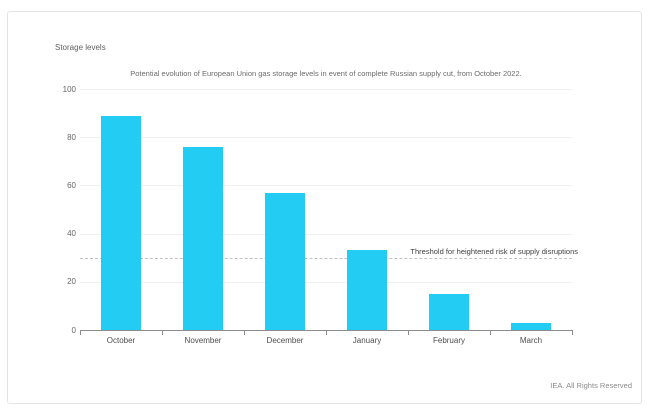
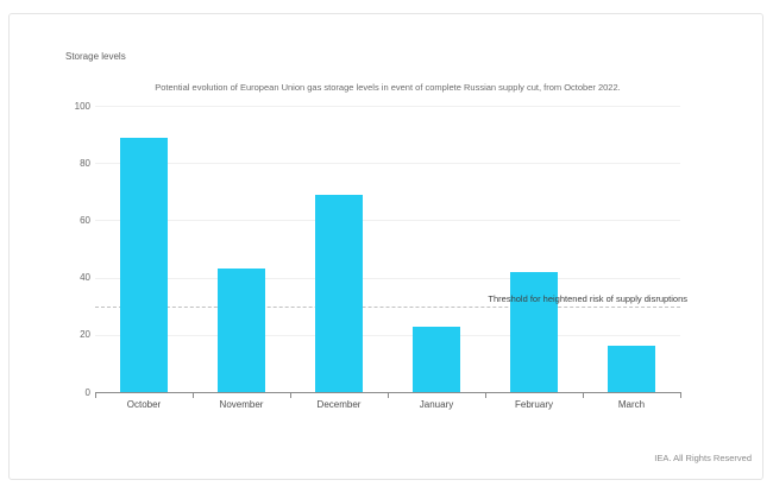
November: 76 -> 43
December: 57 -> 69
January: 33 -> 23
February: 15 -> 42
March: 3 -> 16
